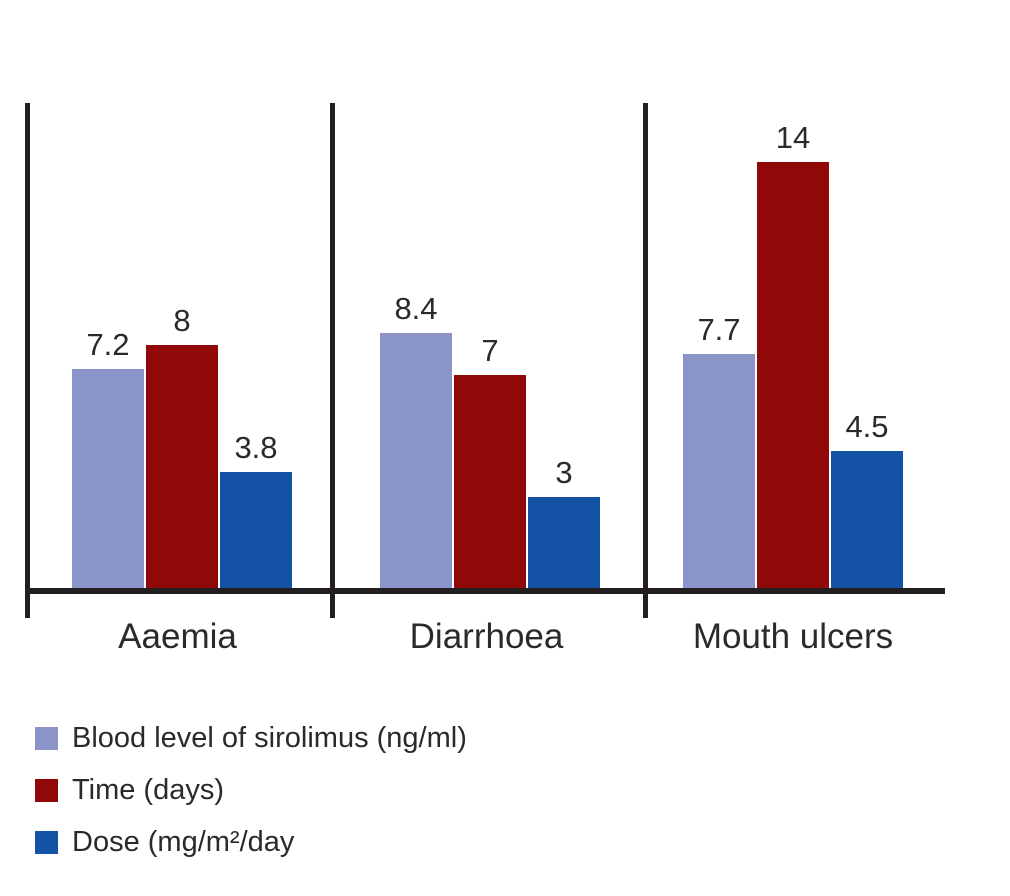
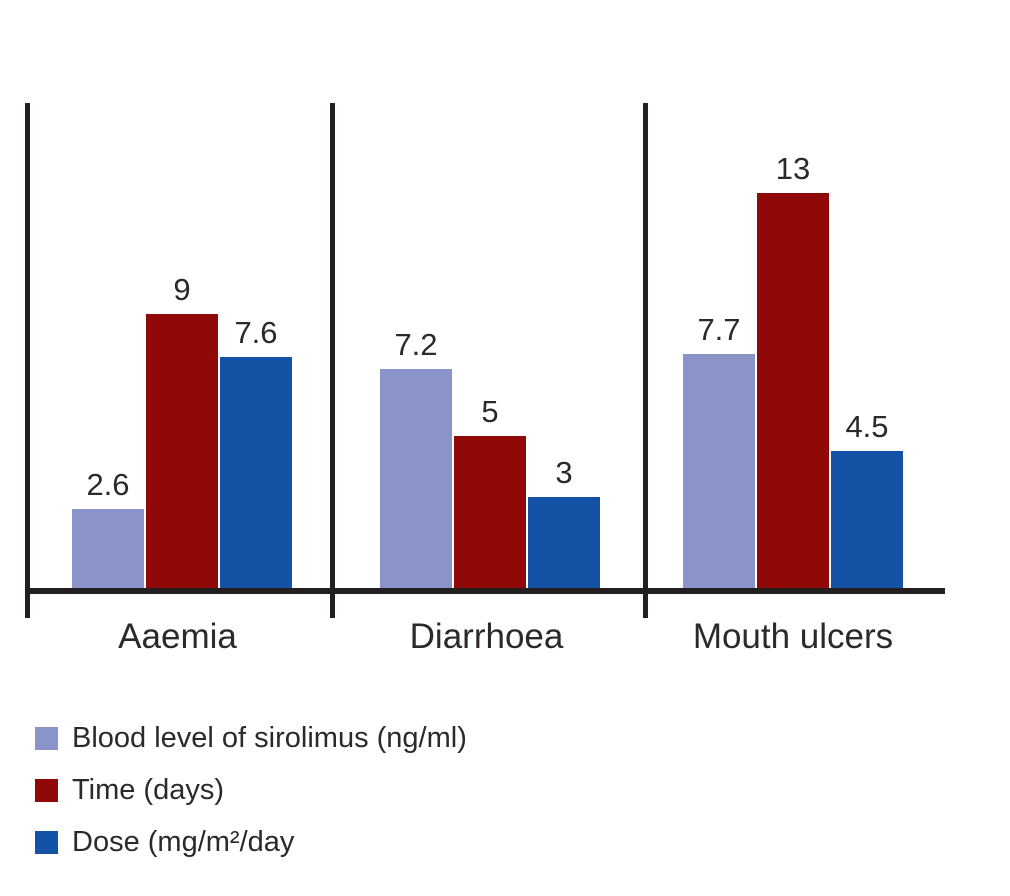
Blood level of sirolimus (ng/ml)/Aaemia: 7.2 -> 2.6
Time (days)/Aaemia: 8 -> 9
Dose (mg/m²/day/Aaemia: 3.8 -> 7.6
Blood level of sirolimus (ng/ml)/Diarrhoea: 8.4 -> 7.2
Time (days)/Diarrhoea: 7 -> 5
Time (days)/Mouth ulcers: 14 -> 13
